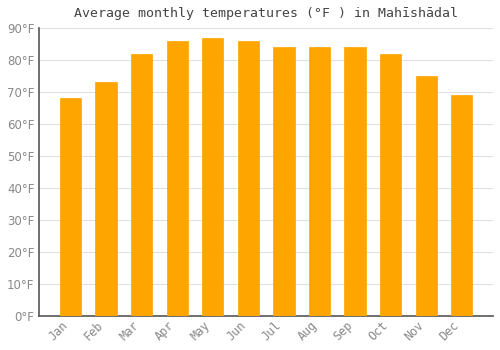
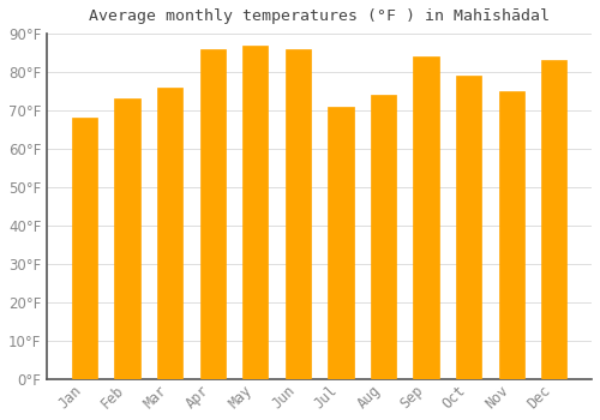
Mar: 82°F -> 76°F
Jul: 84°F -> 71°F
Aug: 84°F -> 74°F
Oct: 82°F -> 79°F
Dec: 69°F -> 83°F
